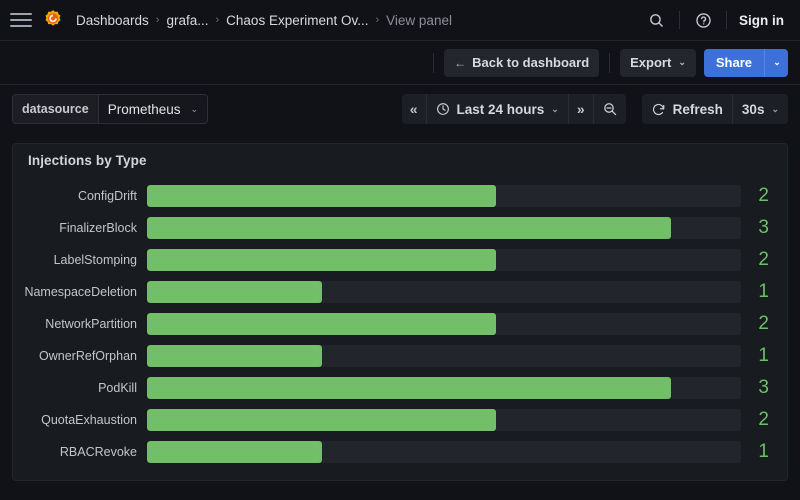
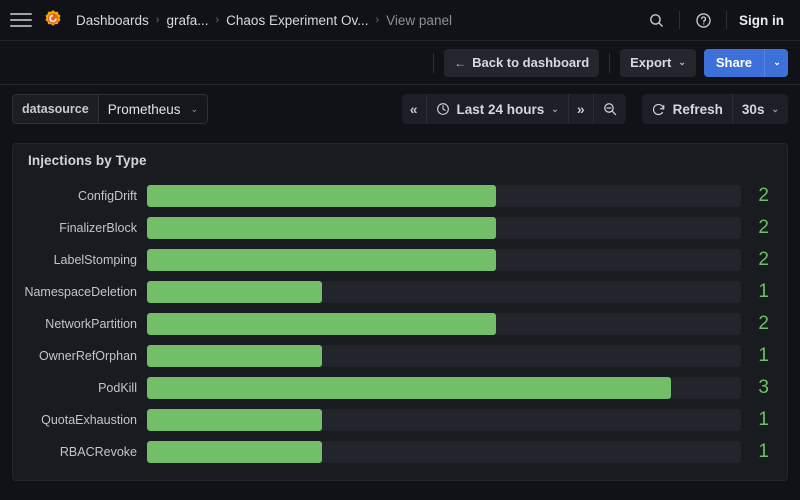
FinalizerBlock: 3 -> 2
QuotaExhaustion: 2 -> 1
